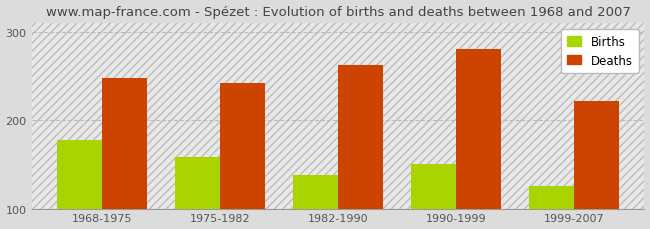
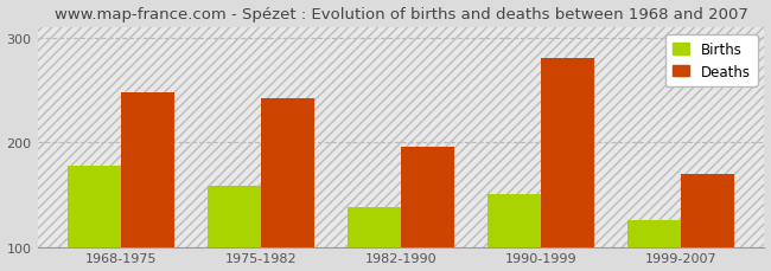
Deaths/1982-1990: 262 -> 196
Deaths/1999-2007: 222 -> 170
